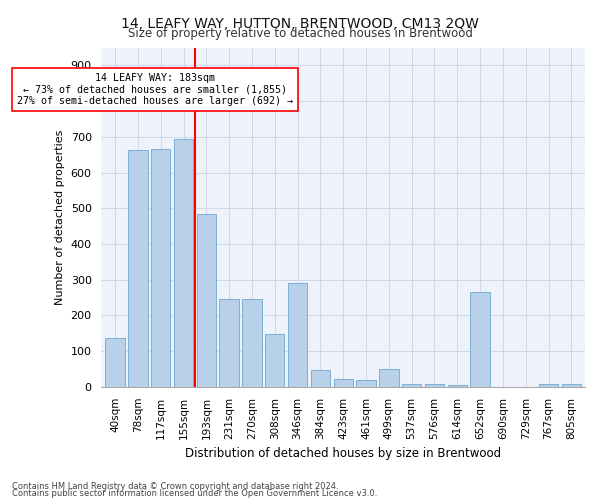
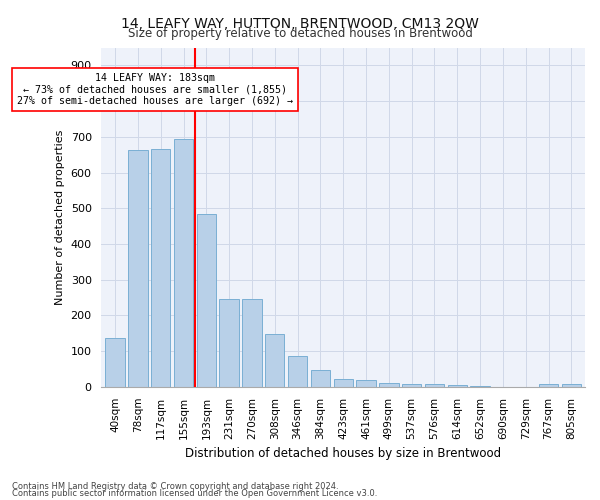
346sqm: 290 -> 85
499sqm: 50 -> 11
652sqm: 265 -> 1
